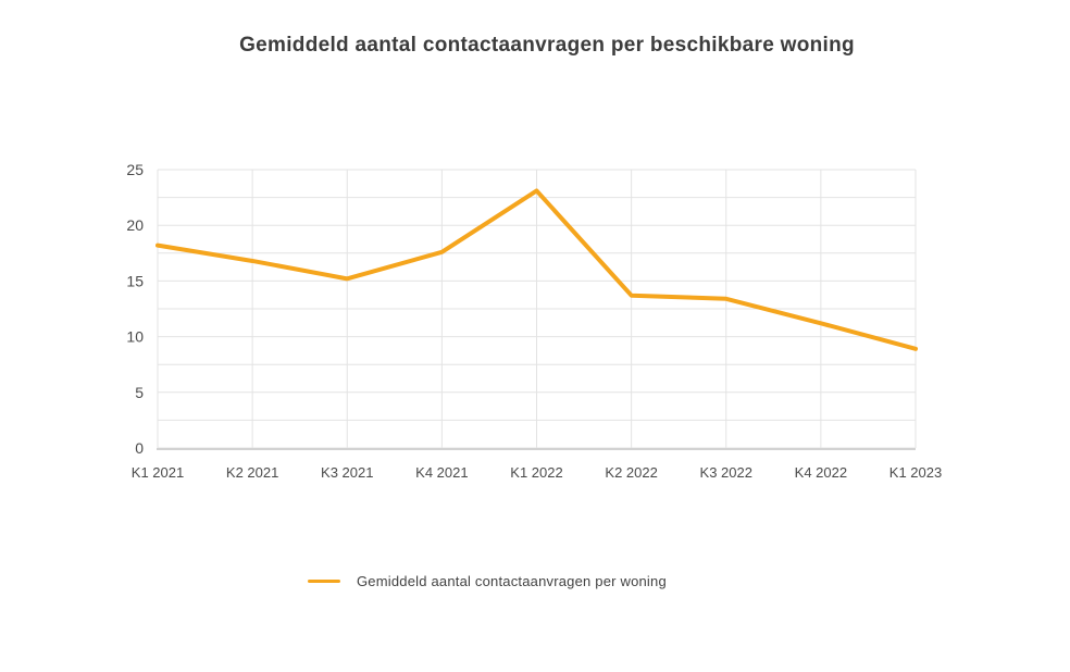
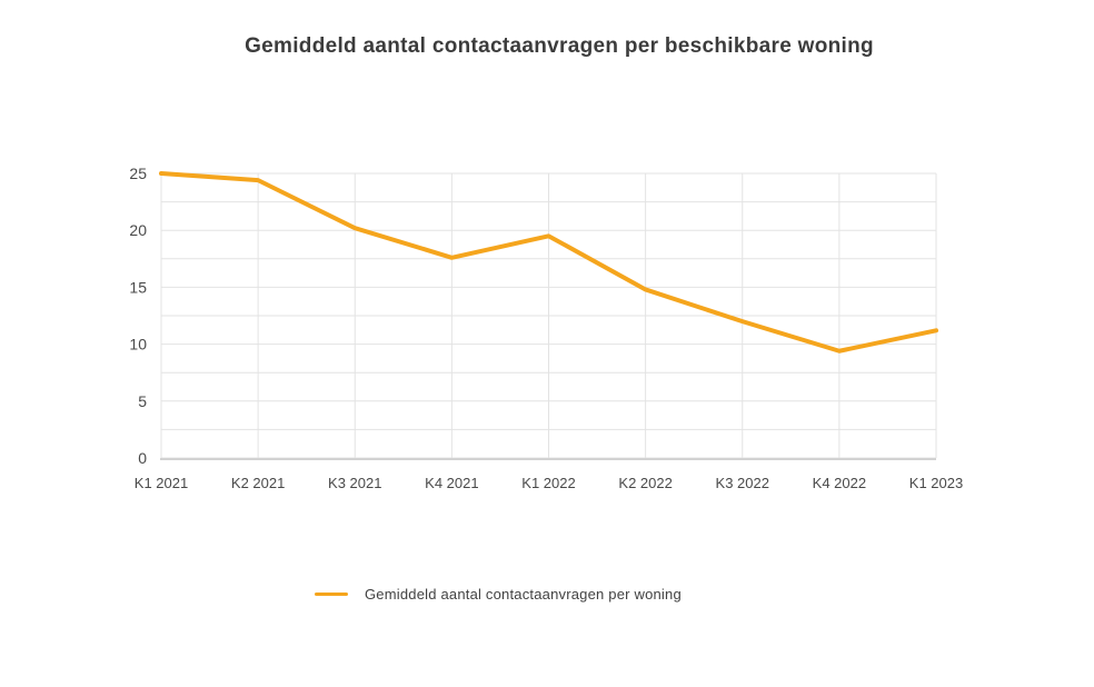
K1 2021: 18.2 -> 25.0
K2 2021: 16.8 -> 24.4
K3 2021: 15.2 -> 20.2
K1 2022: 23.1 -> 19.5
K2 2022: 13.7 -> 14.8
K3 2022: 13.4 -> 12.0
K4 2022: 11.2 -> 9.4
K1 2023: 8.9 -> 11.2
